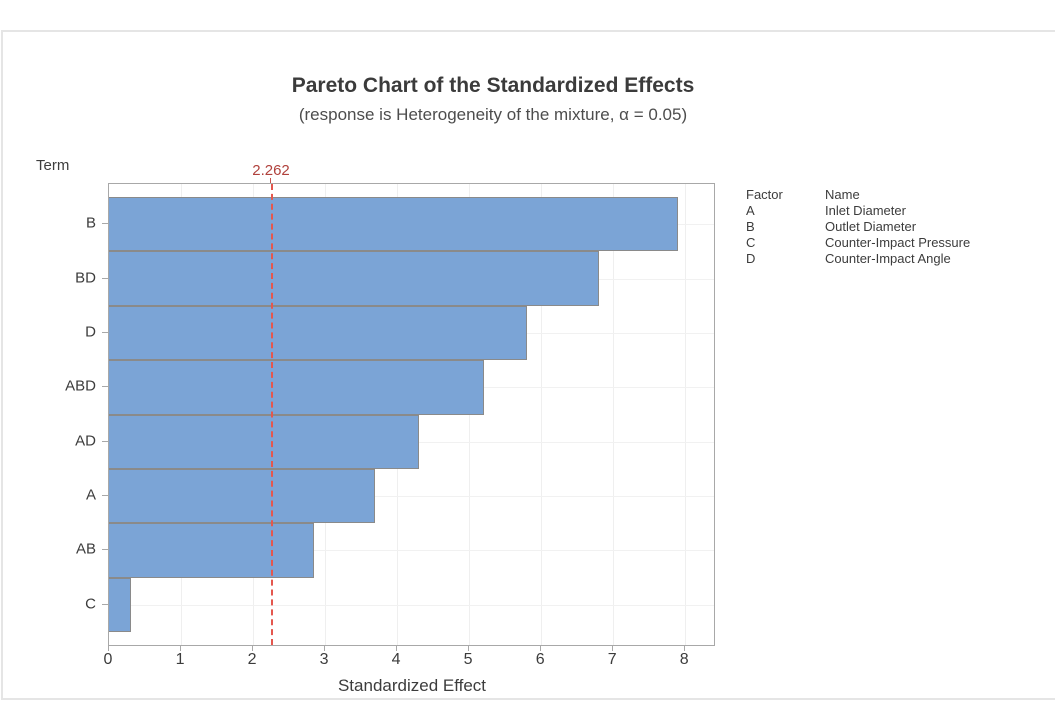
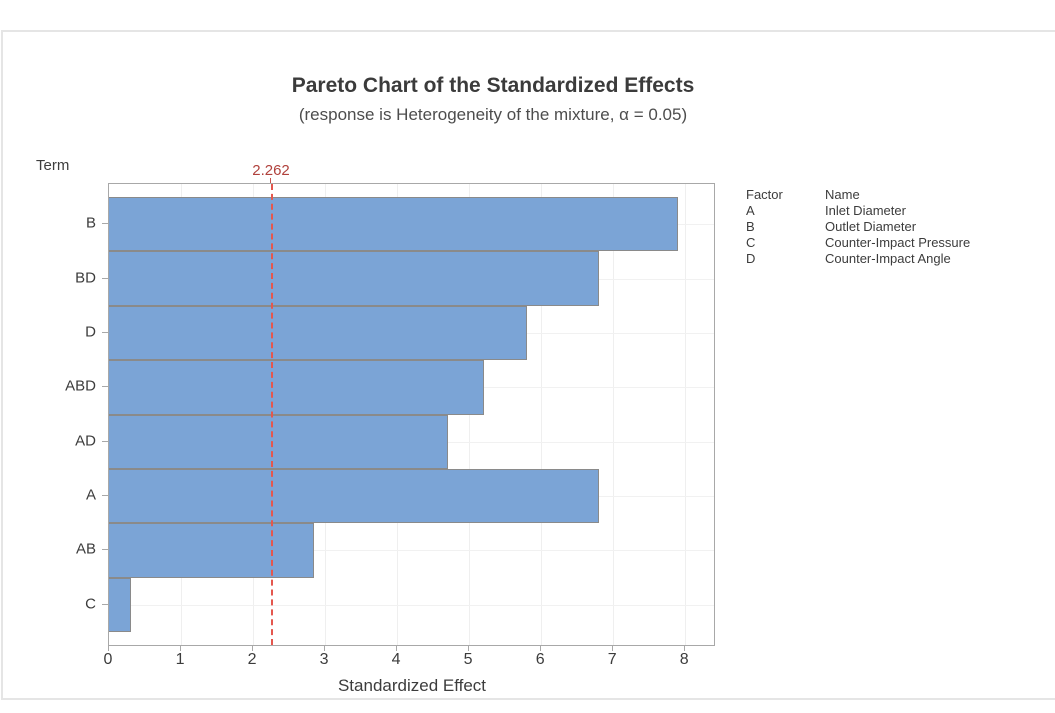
AD: 4.3 -> 4.7
A: 3.7 -> 6.8
